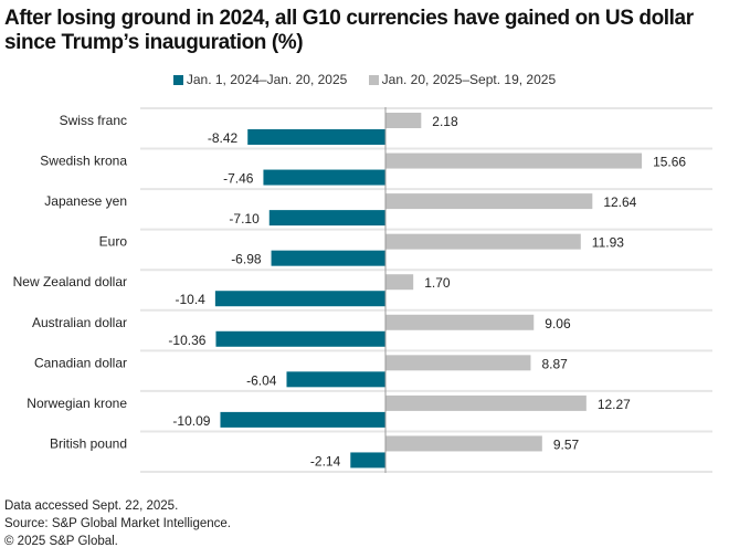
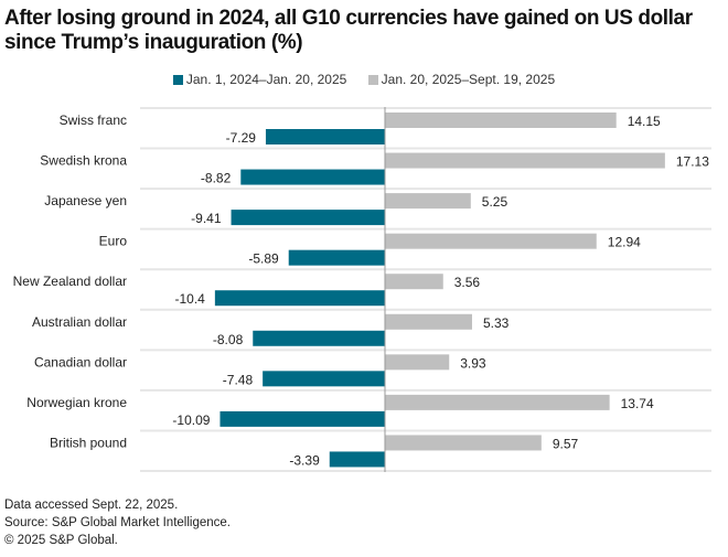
Jan. 20, 2025–Sept. 19, 2025/Swiss franc: 2.18 -> 14.15
Jan. 1, 2024–Jan. 20, 2025/Swiss franc: -8.42 -> -7.29
Jan. 20, 2025–Sept. 19, 2025/Swedish krona: 15.66 -> 17.13
Jan. 1, 2024–Jan. 20, 2025/Swedish krona: -7.46 -> -8.82
Jan. 20, 2025–Sept. 19, 2025/Japanese yen: 12.64 -> 5.25
Jan. 1, 2024–Jan. 20, 2025/Japanese yen: -7.10 -> -9.41
Jan. 20, 2025–Sept. 19, 2025/Euro: 11.93 -> 12.94
Jan. 1, 2024–Jan. 20, 2025/Euro: -6.98 -> -5.89
Jan. 20, 2025–Sept. 19, 2025/New Zealand dollar: 1.70 -> 3.56
Jan. 20, 2025–Sept. 19, 2025/Australian dollar: 9.06 -> 5.33
Jan. 1, 2024–Jan. 20, 2025/Australian dollar: -10.36 -> -8.08
Jan. 20, 2025–Sept. 19, 2025/Canadian dollar: 8.87 -> 3.93
Jan. 1, 2024–Jan. 20, 2025/Canadian dollar: -6.04 -> -7.48
Jan. 20, 2025–Sept. 19, 2025/Norwegian krone: 12.27 -> 13.74
Jan. 1, 2024–Jan. 20, 2025/British pound: -2.14 -> -3.39
